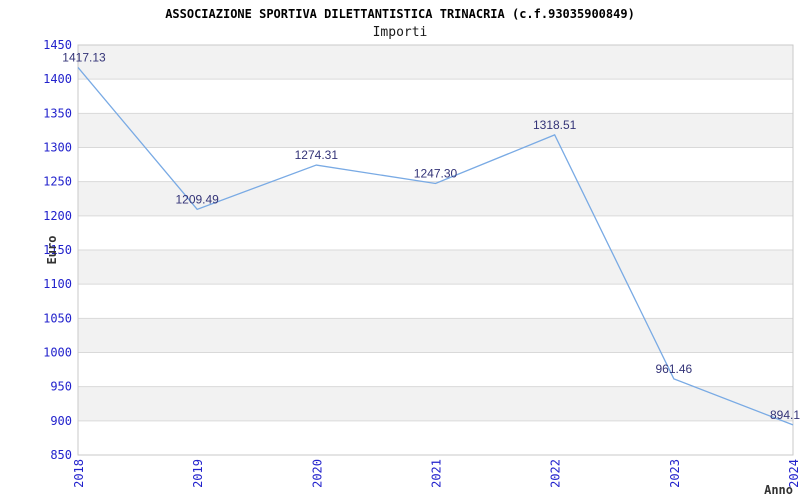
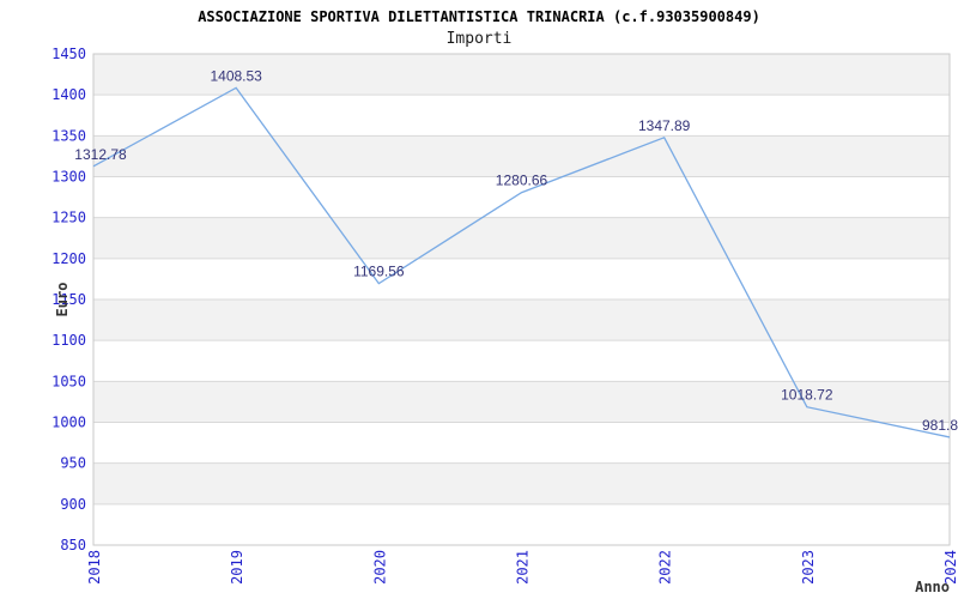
2018: 1417.13 -> 1312.78
2019: 1209.49 -> 1408.53
2020: 1274.31 -> 1169.56
2021: 1247.30 -> 1280.66
2022: 1318.51 -> 1347.89
2023: 961.46 -> 1018.72
2024: 894.1 -> 981.8
